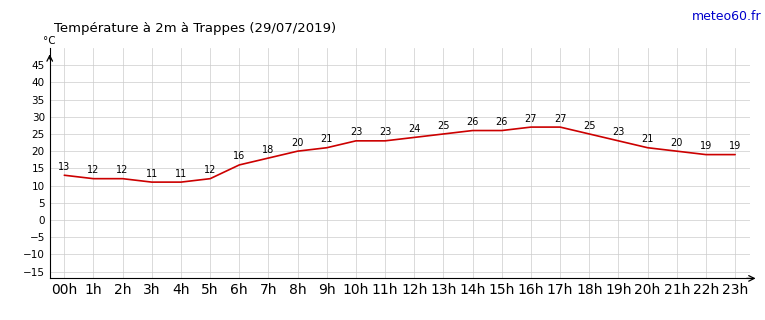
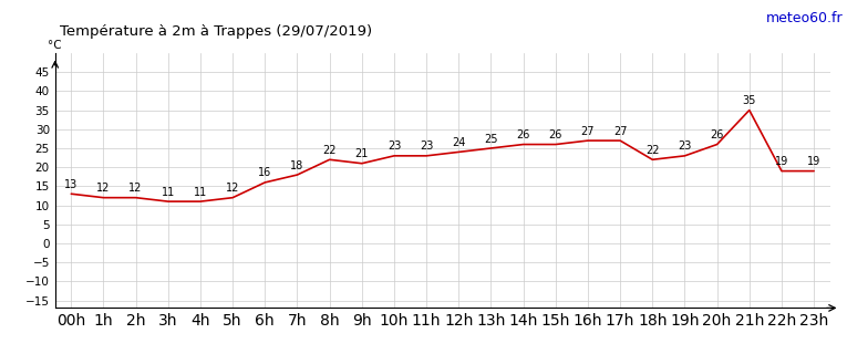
8h: 20 -> 22
18h: 25 -> 22
20h: 21 -> 26
21h: 20 -> 35
